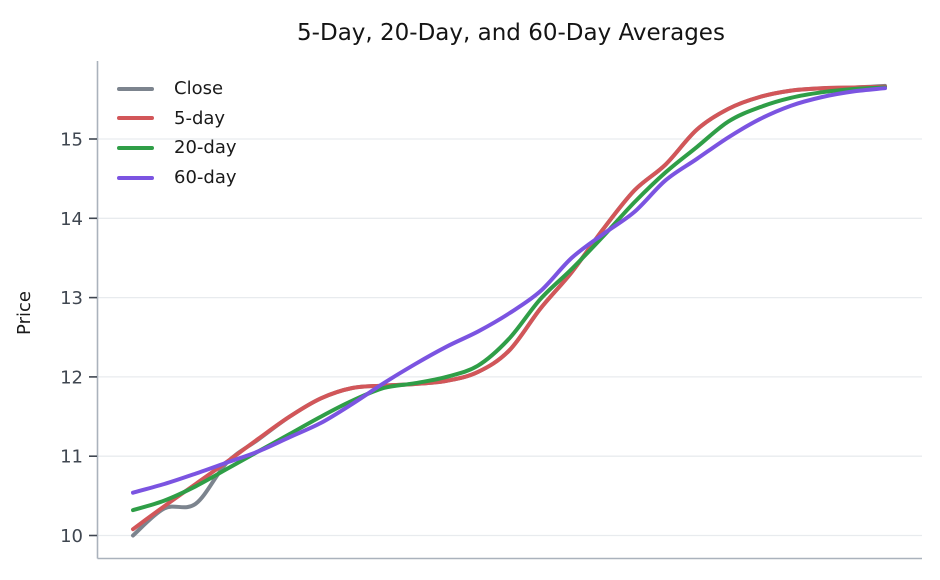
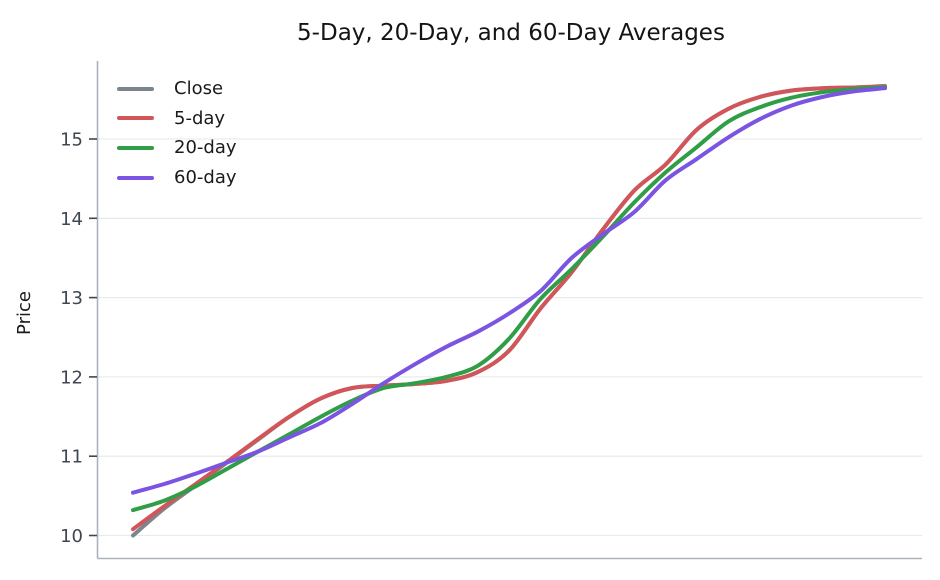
Close/10: 10.4 -> 10.6
